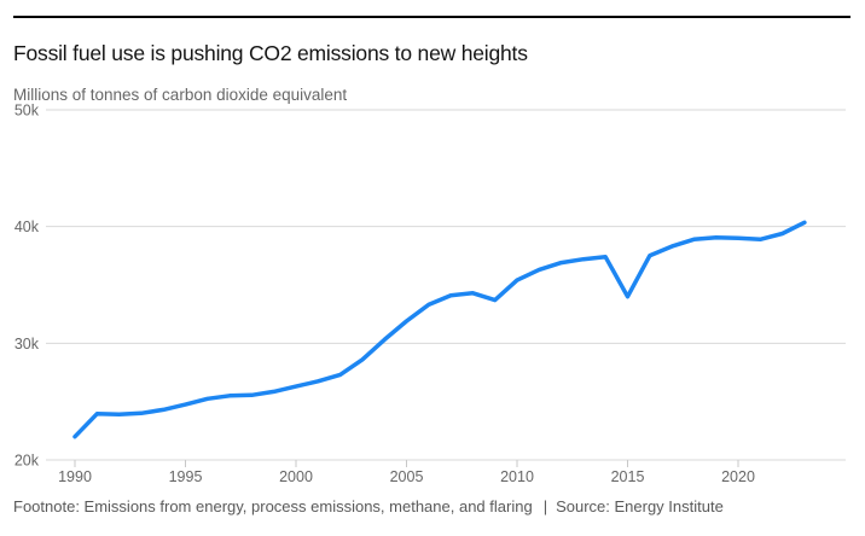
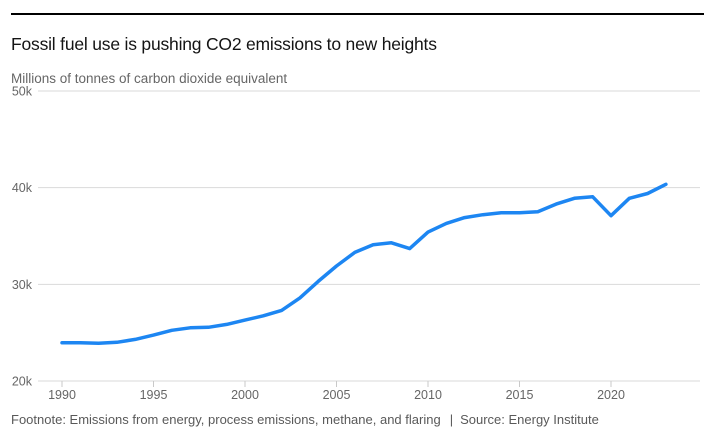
1990: 22k -> 24k
2015: 34k -> 37k
2020: 39k -> 37k
